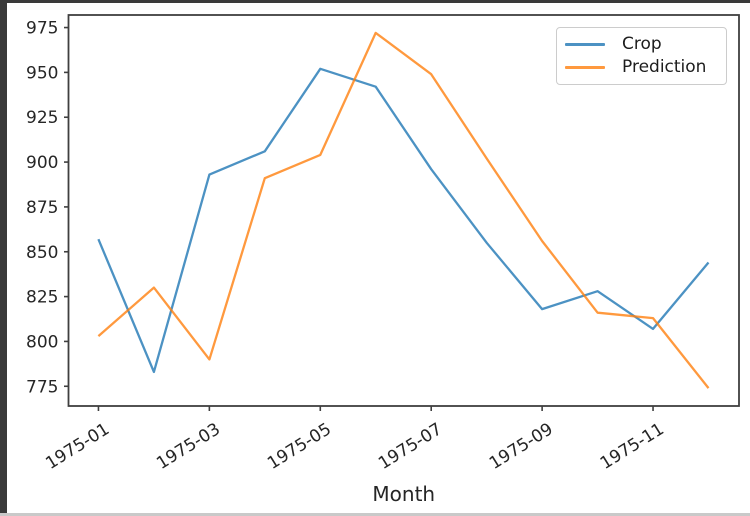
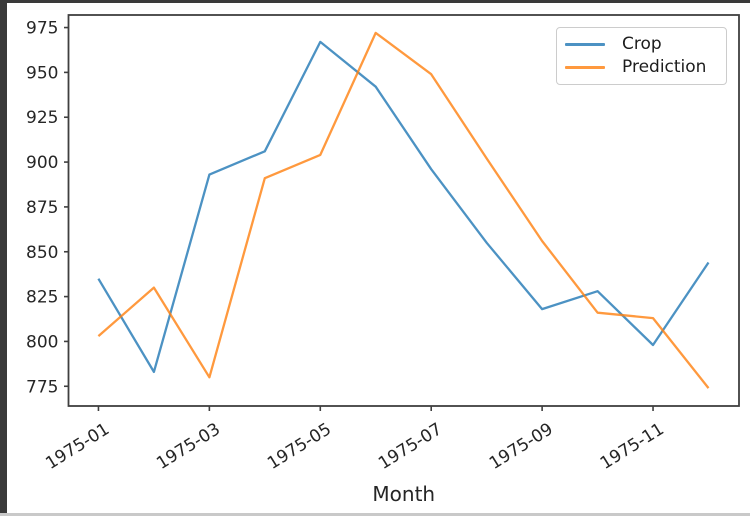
Crop/1975-01: 857 -> 835
Prediction/1975-03: 790 -> 780
Crop/1975-05: 952 -> 967
Crop/1975-11: 807 -> 798
